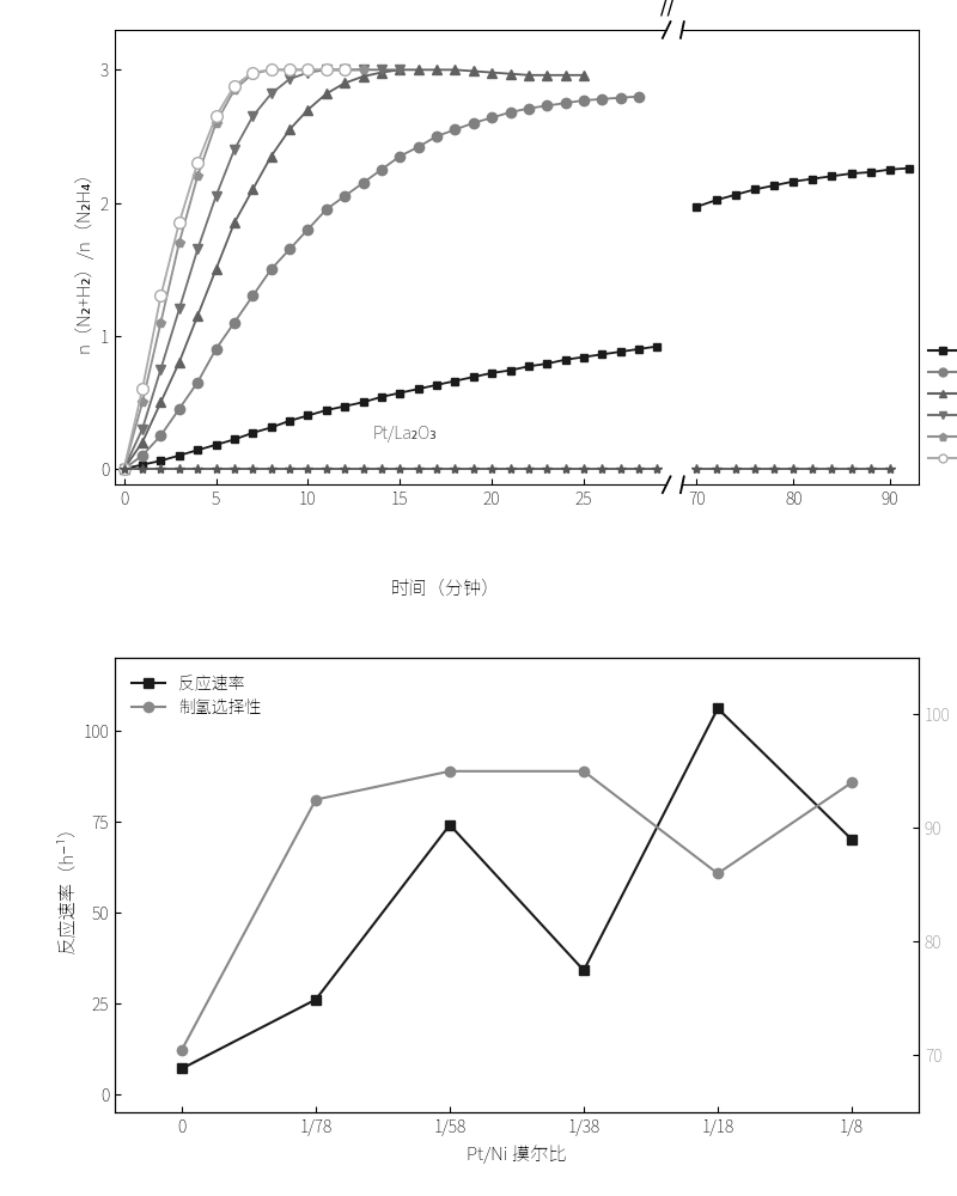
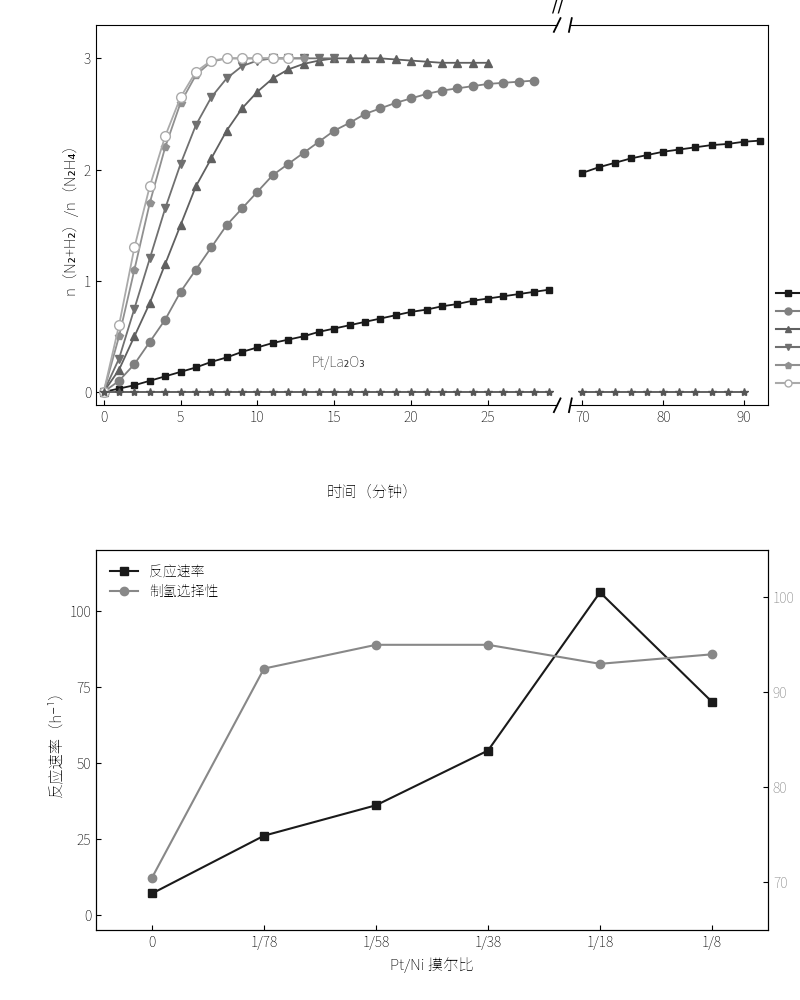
反应速率/1/58: 74 -> 36
反应速率/1/38: 34 -> 54
制氢选择性/1/18: 86.0 -> 93.0
